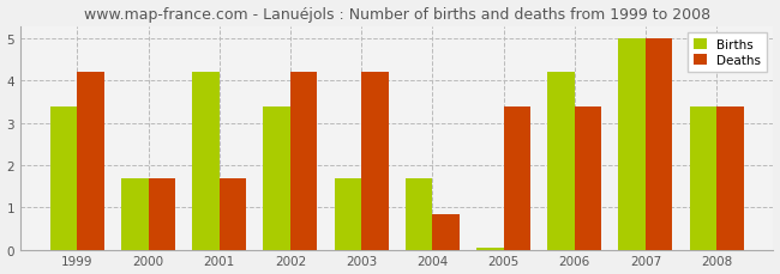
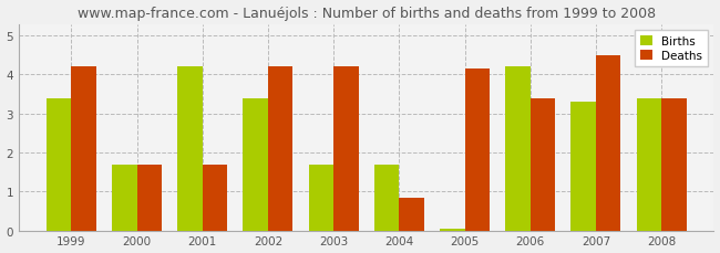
Deaths/2005: 3.40 -> 4.15
Births/2007: 5.00 -> 3.30
Deaths/2007: 5.00 -> 4.50
